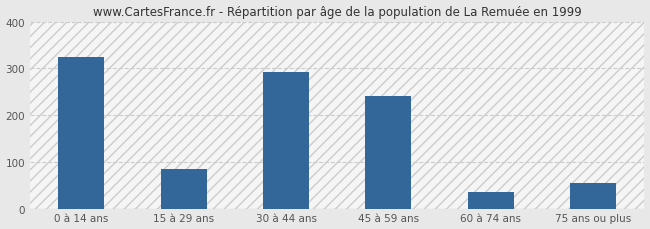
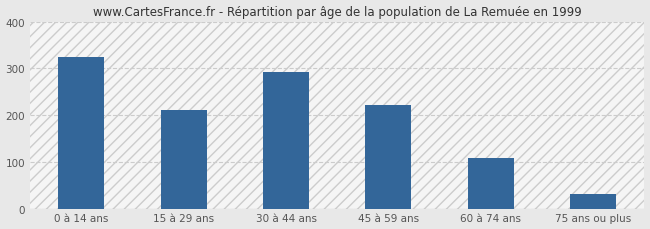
15 à 29 ans: 85 -> 211
45 à 59 ans: 240 -> 221
60 à 74 ans: 35 -> 109
75 ans ou plus: 55 -> 31
